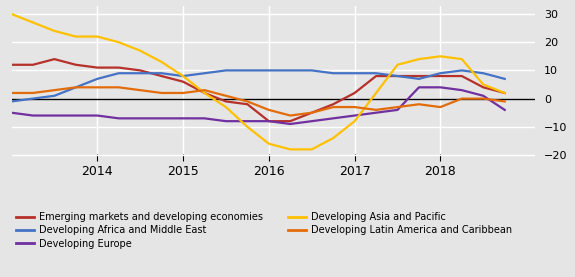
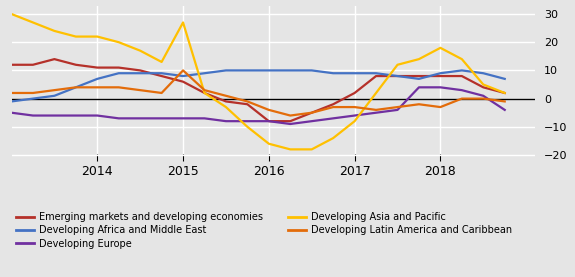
Developing Asia and Pacific/2015: 8 -> 27
Developing Latin America and Caribbean/2015: 2 -> 10
Developing Asia and Pacific/2018: 15 -> 18
